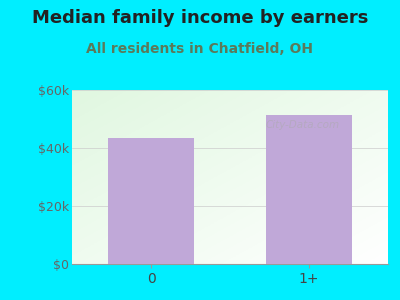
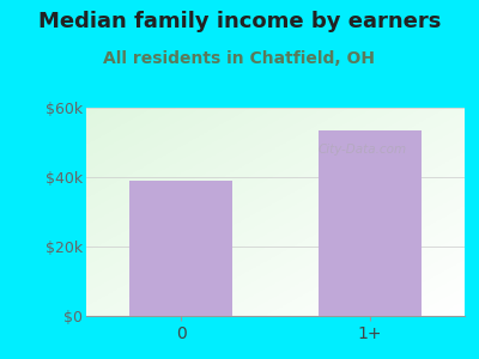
0: $43.5k -> $39.0k
1+: $51.5k -> $53.5k
